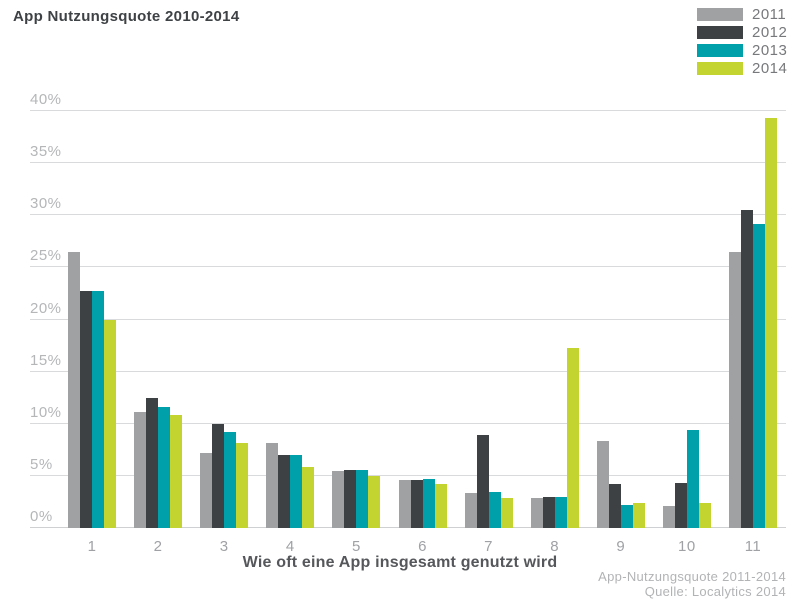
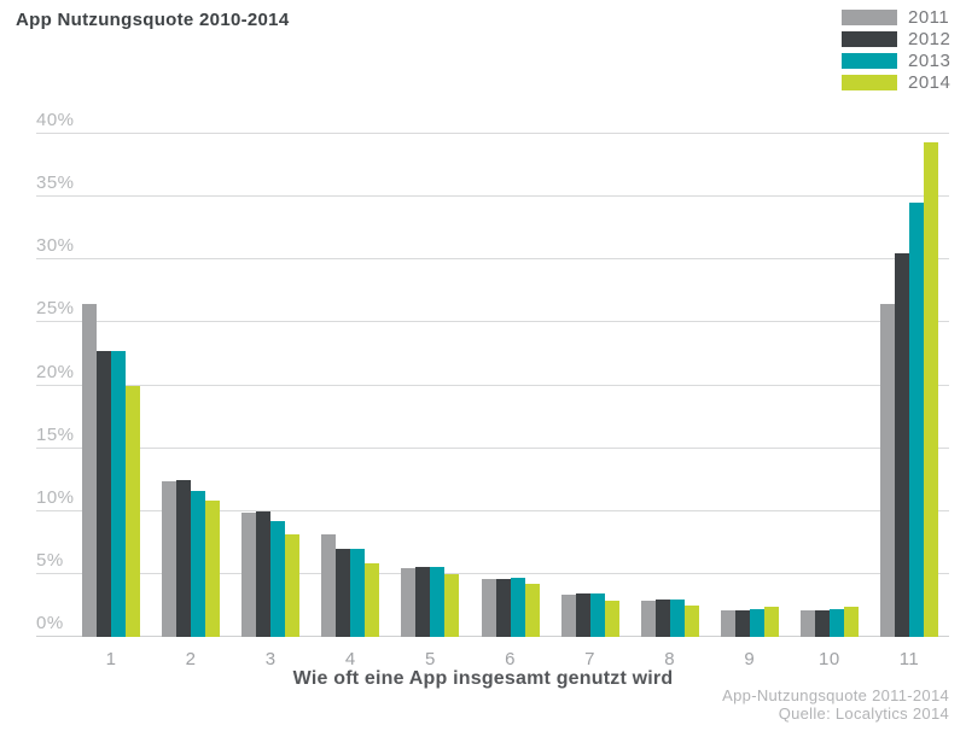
2011/2: 11.1% -> 12.4%
2011/3: 7.2% -> 9.9%
2012/7: 8.9% -> 3.5%
2014/8: 17.3% -> 2.5%
2011/9: 8.3% -> 2.1%
2012/9: 4.2% -> 2.1%
2012/10: 4.3% -> 2.1%
2013/10: 9.4% -> 2.2%
2013/11: 29.2% -> 34.5%
